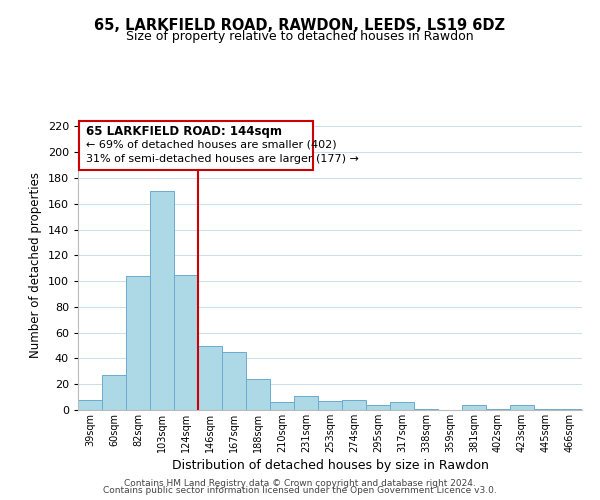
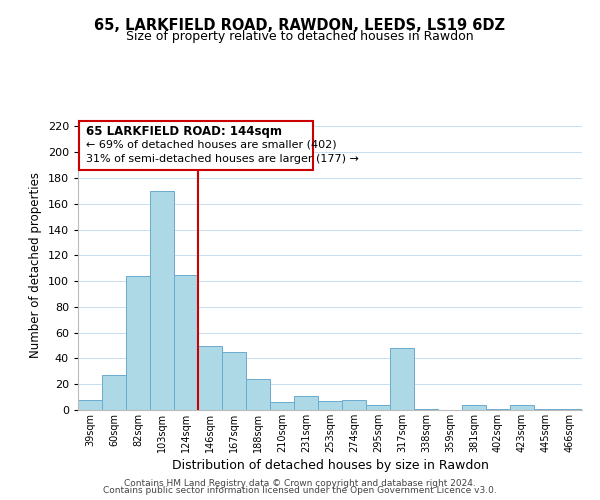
317sqm: 6 -> 48
